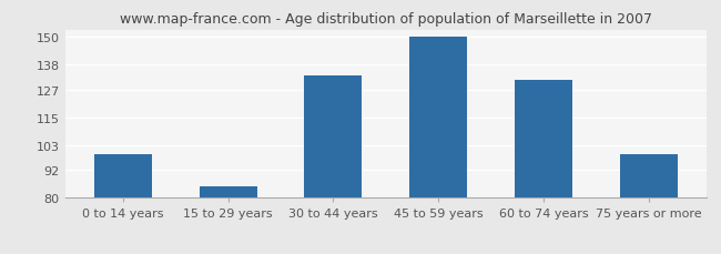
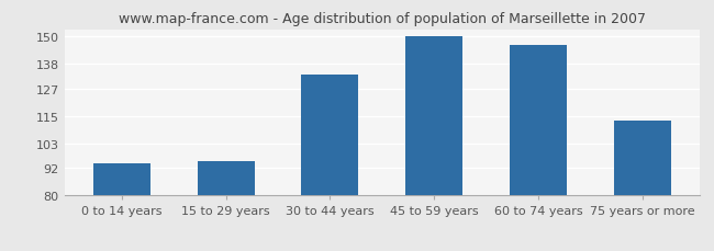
0 to 14 years: 99 -> 94
15 to 29 years: 85 -> 95
60 to 74 years: 131 -> 146
75 years or more: 99 -> 113
